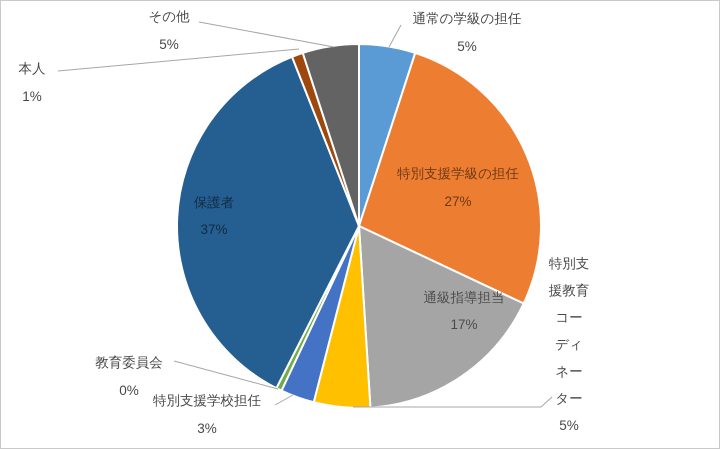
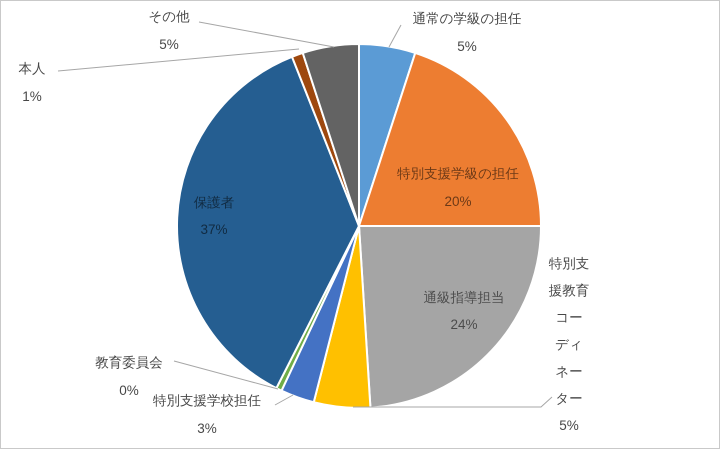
特別支援学級の担任: 27% -> 20%
通級指導担当: 17% -> 24%
